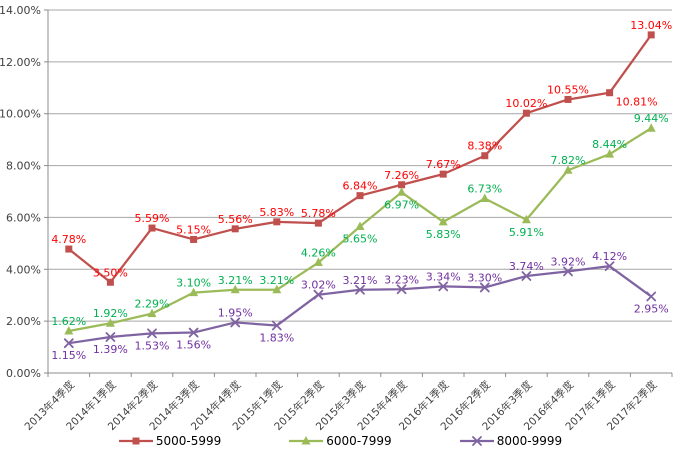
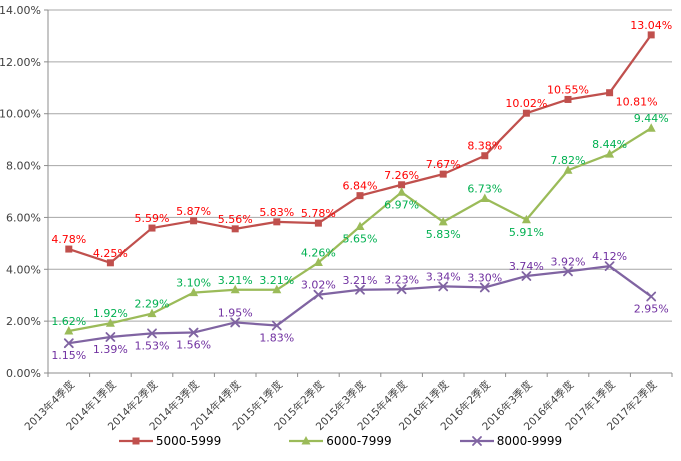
5000-5999/2014年1季度: 3.50% -> 4.25%
5000-5999/2014年3季度: 5.15% -> 5.87%
